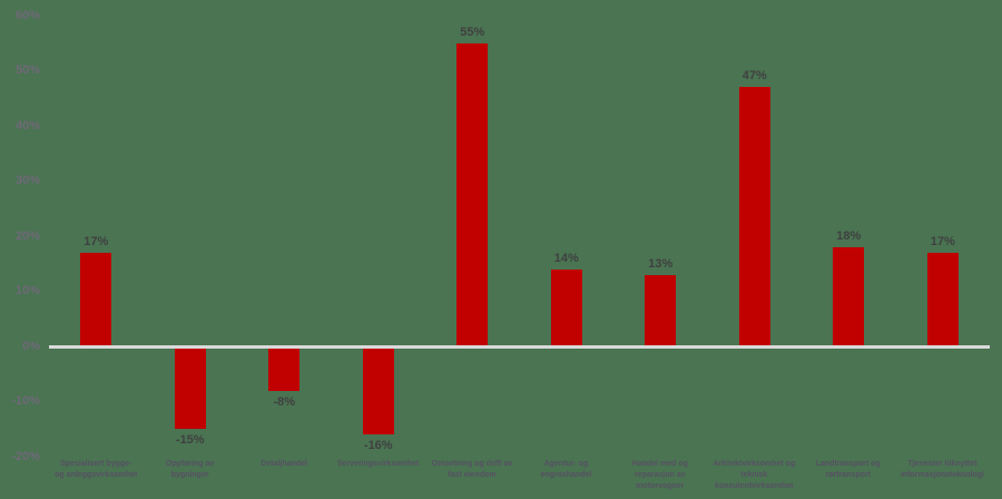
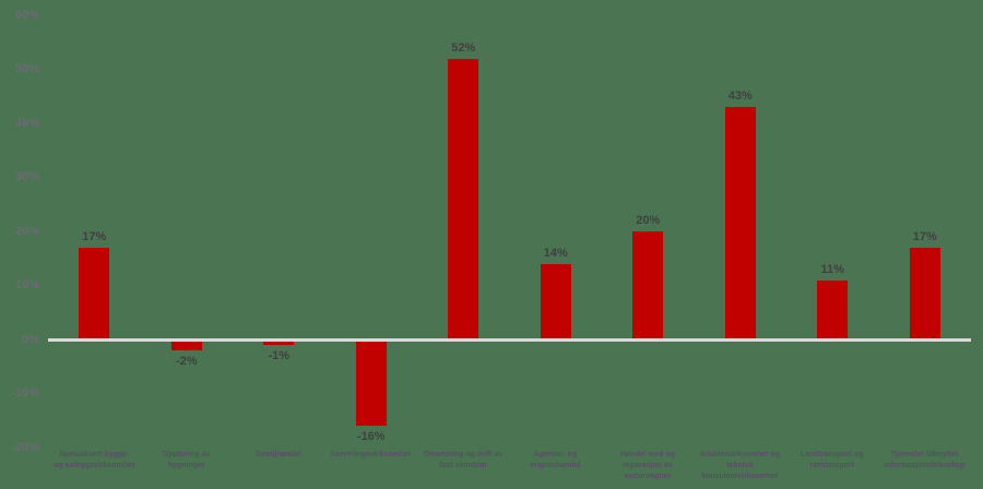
Oppføring av bygninger: -15% -> -2%
Detaljhandel: -8% -> -1%
Omsetning og drift av fast eiendom: 55% -> 52%
Handel med og reparasjon av motorvogner: 13% -> 20%
Arkitektvirksomhet og teknisk konsulentvirksomhet: 47% -> 43%
Landtransport og rørtransport: 18% -> 11%
